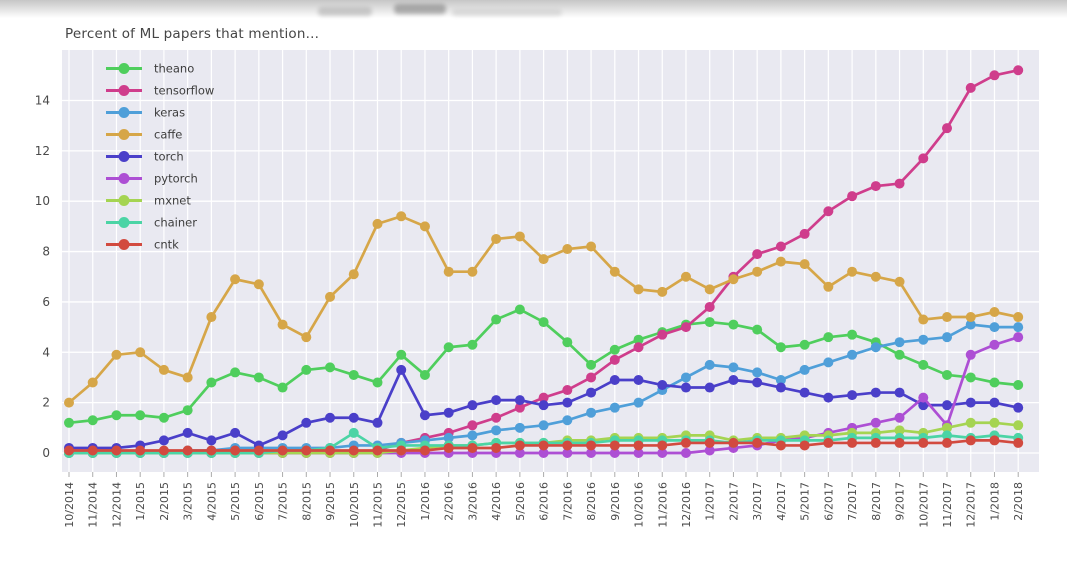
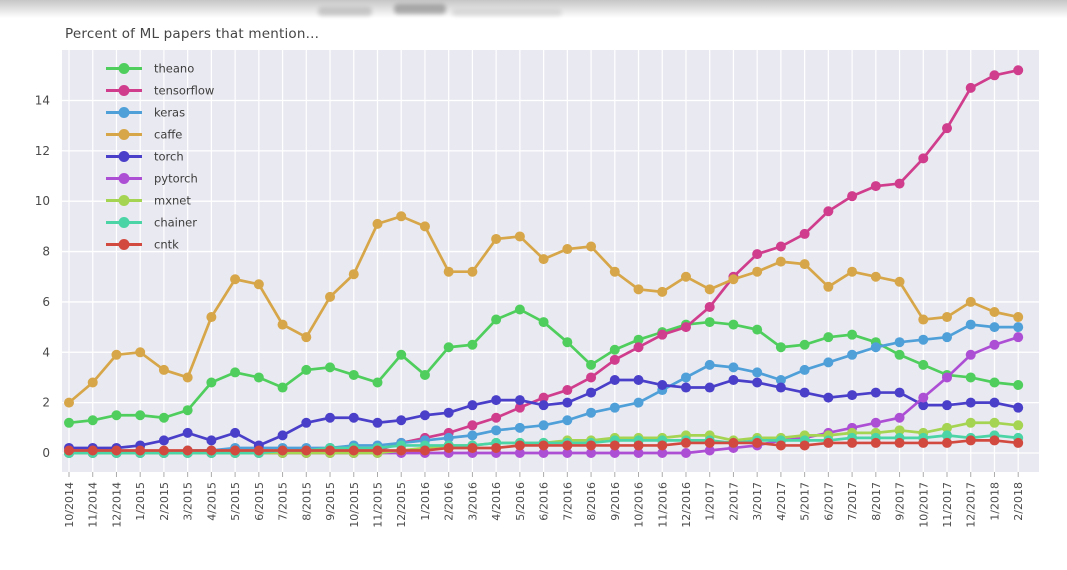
chainer/10/2015: 0.8 -> 0.2
torch/12/2015: 3.3 -> 1.3
pytorch/11/2017: 1.1 -> 3.0
caffe/12/2017: 5.4 -> 6.0
